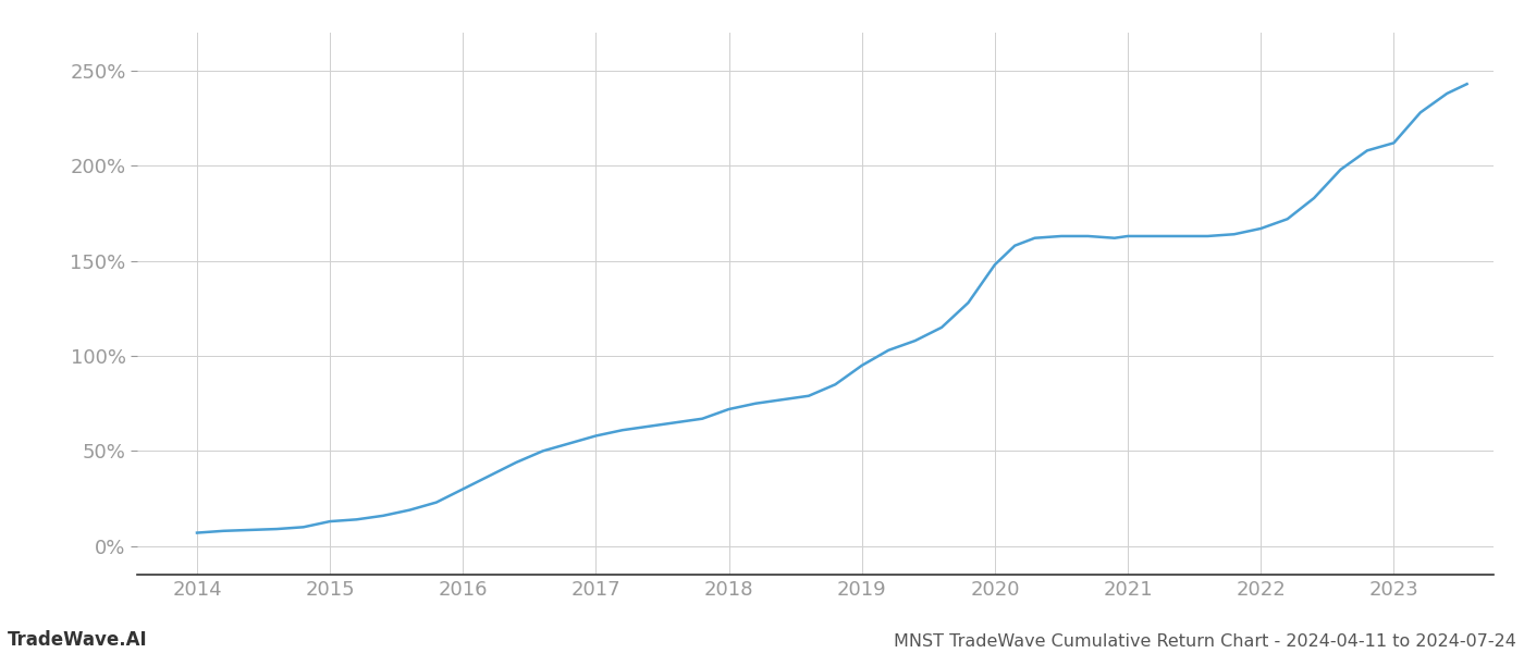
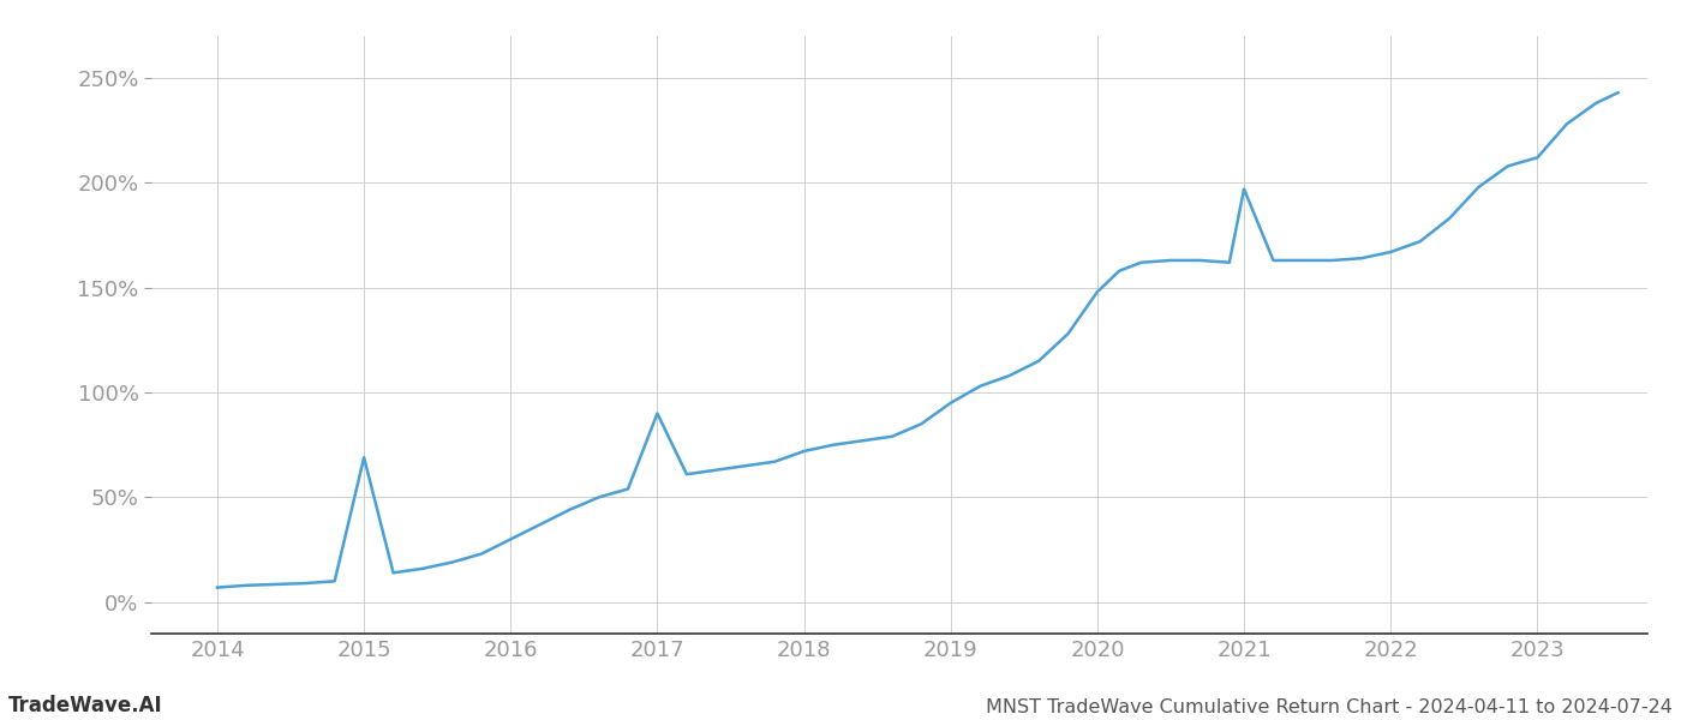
2015: 13% -> 69%
2017: 58% -> 90%
2021: 163% -> 197%
